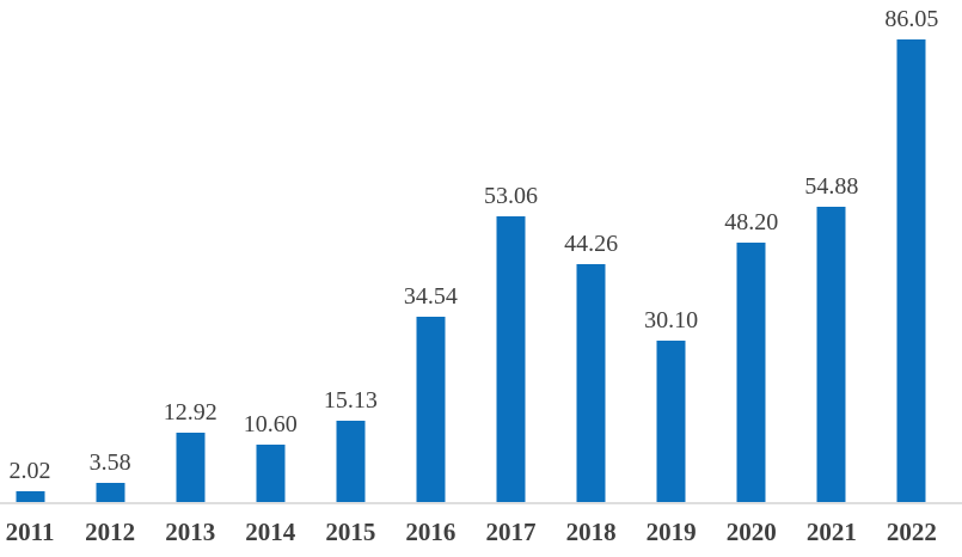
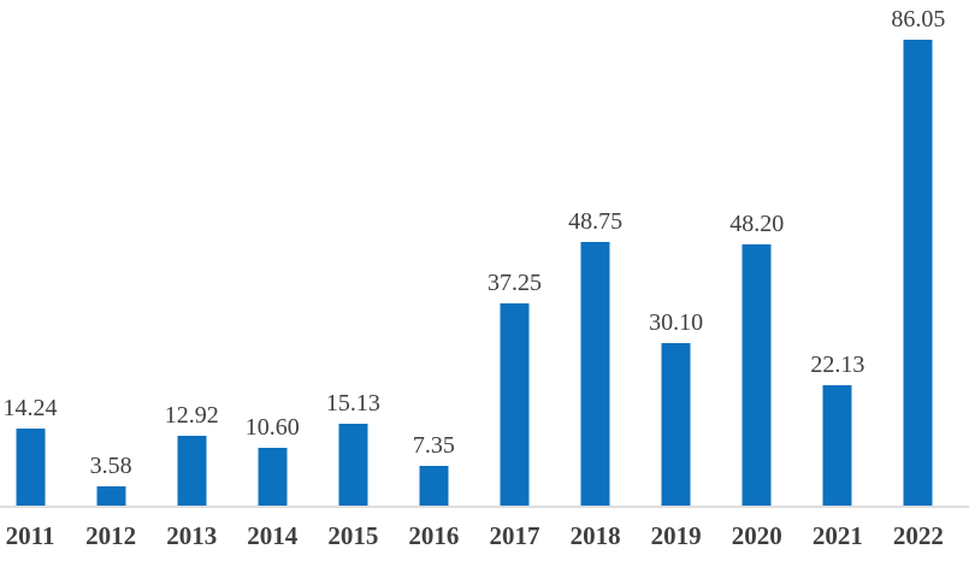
2011: 2.02 -> 14.24
2016: 34.54 -> 7.35
2017: 53.06 -> 37.25
2018: 44.26 -> 48.75
2021: 54.88 -> 22.13
